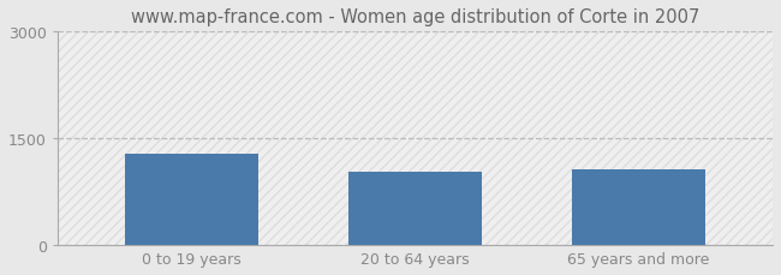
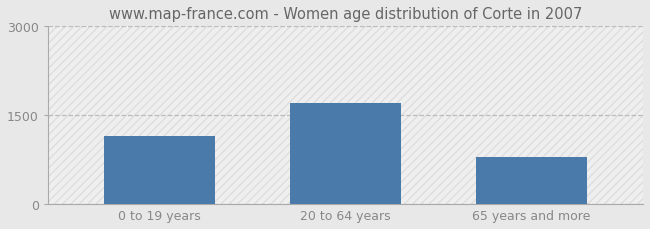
0 to 19 years: 1280 -> 1150
20 to 64 years: 1040 -> 1700
65 years and more: 1060 -> 800
